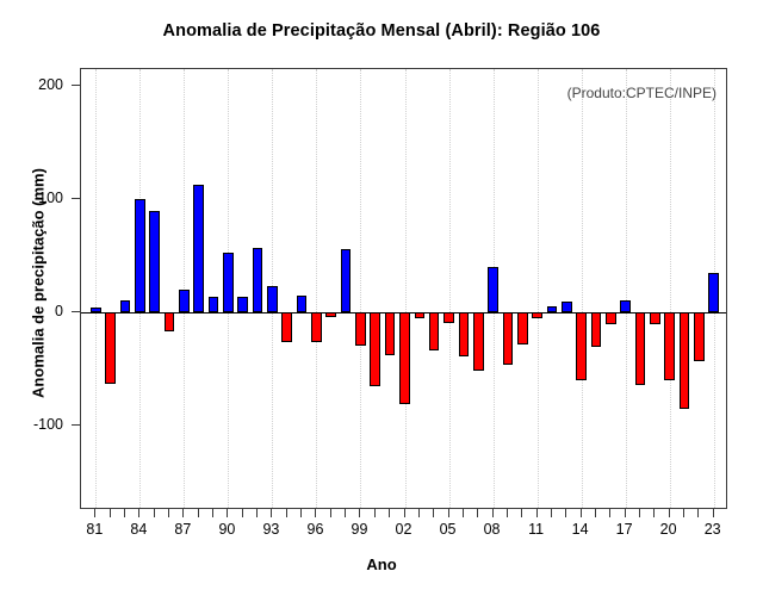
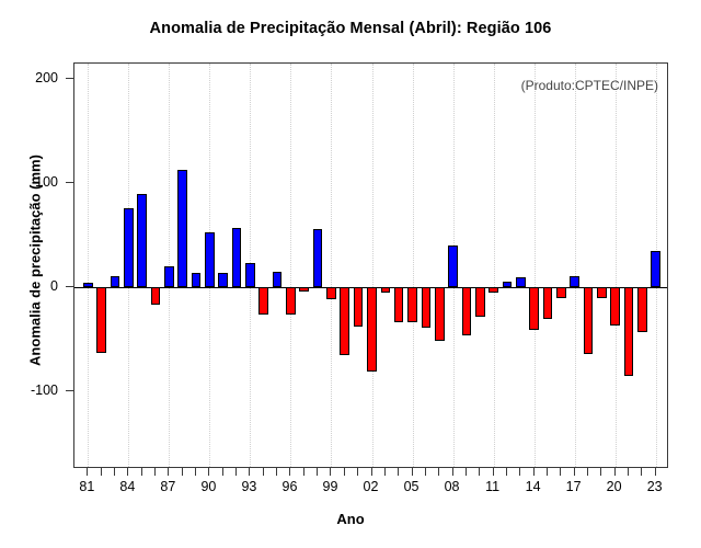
84: 100 -> 80
99: -30 -> -10
05: -10 -> -30
14: -60 -> -40
20: -60 -> -40
